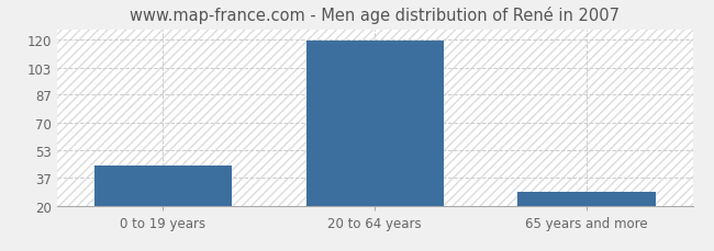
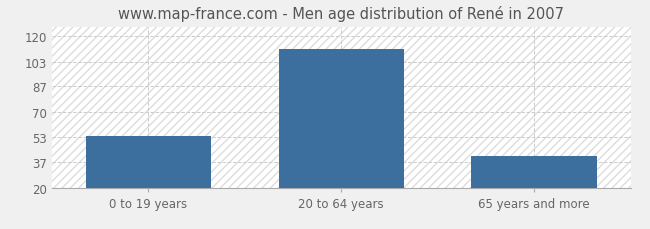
0 to 19 years: 44 -> 54
20 to 64 years: 119 -> 111
65 years and more: 28 -> 41
